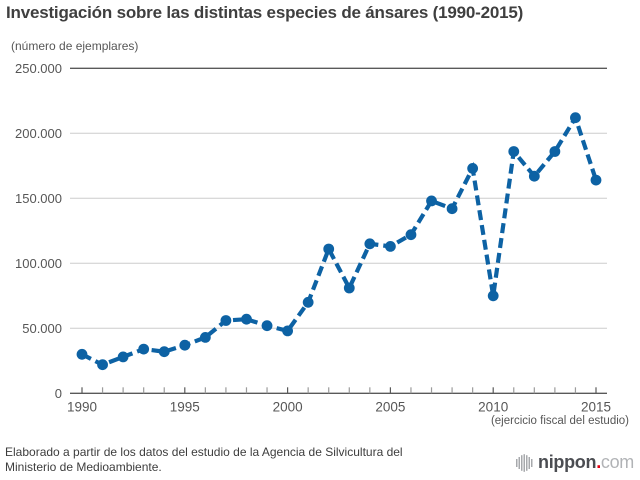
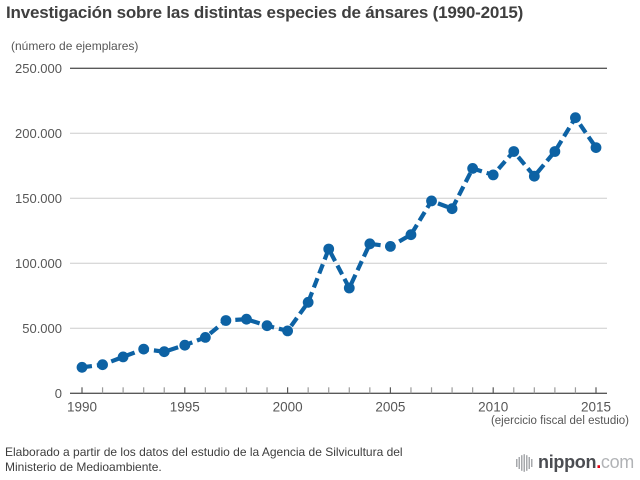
1990: 30000 -> 20000
2010: 75000 -> 168000
2015: 164000 -> 189000
